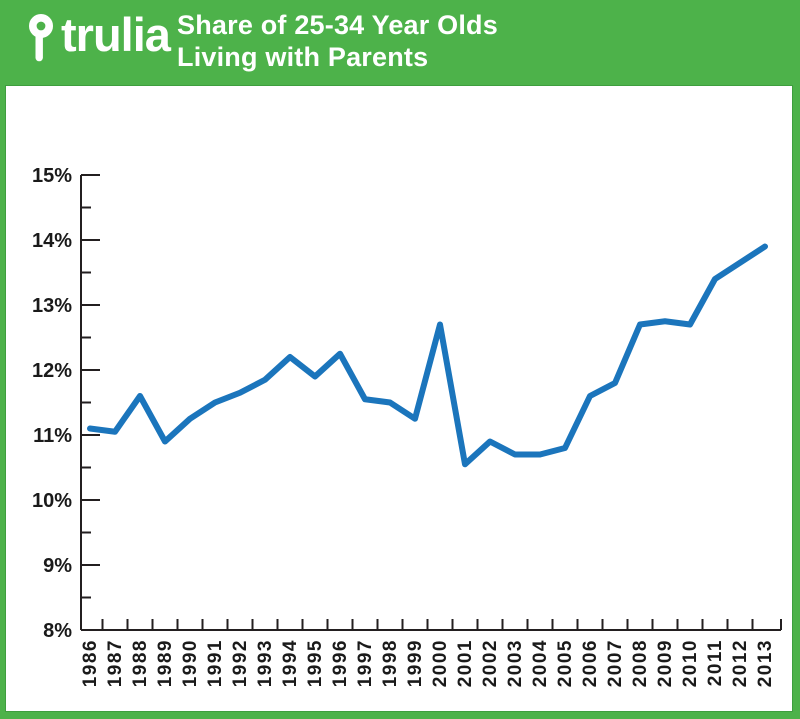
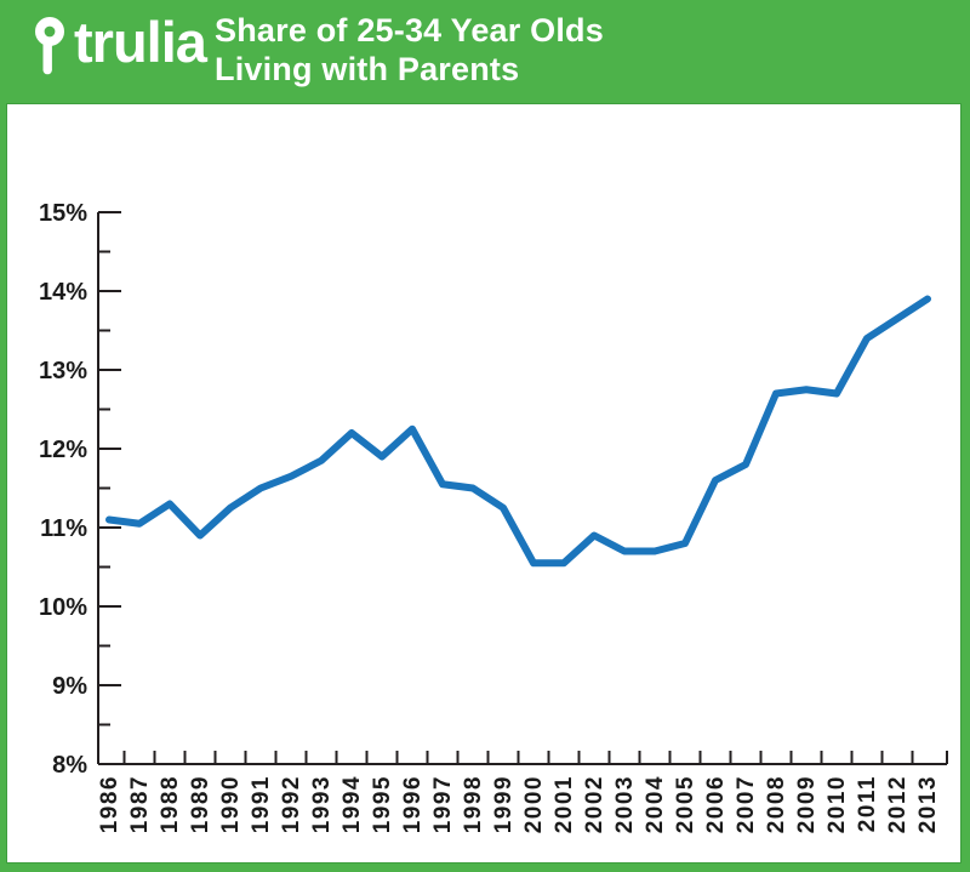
1988: 11.6% -> 11.3%
2000: 12.7% -> 10.6%
